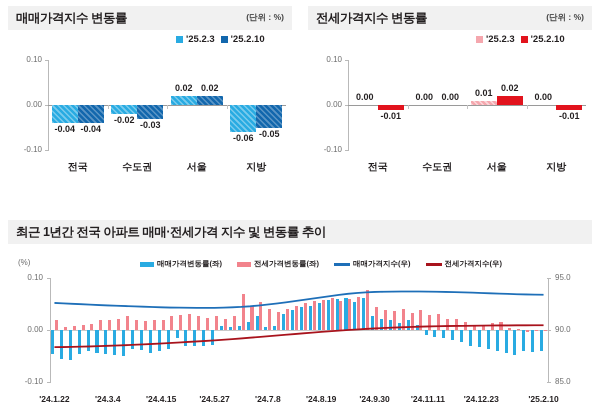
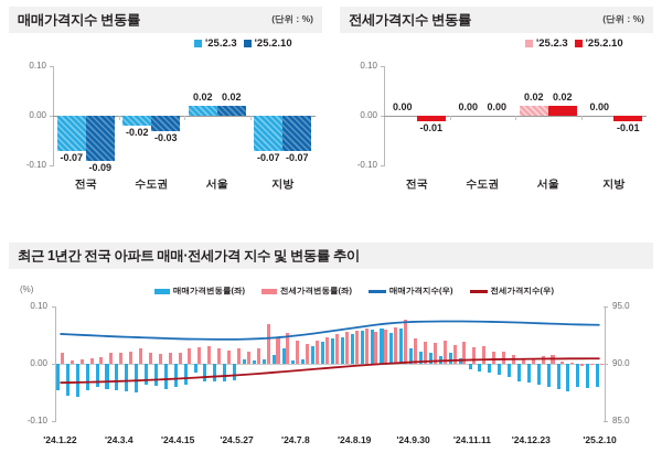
매매가격지수 변동률/'25.2.3/전국: -0.04 -> -0.07
매매가격지수 변동률/'25.2.10/전국: -0.04 -> -0.09
매매가격지수 변동률/'25.2.3/지방: -0.06 -> -0.07
매매가격지수 변동률/'25.2.10/지방: -0.05 -> -0.07
전세가격지수 변동률/'25.2.3/서울: 0.01 -> 0.02
